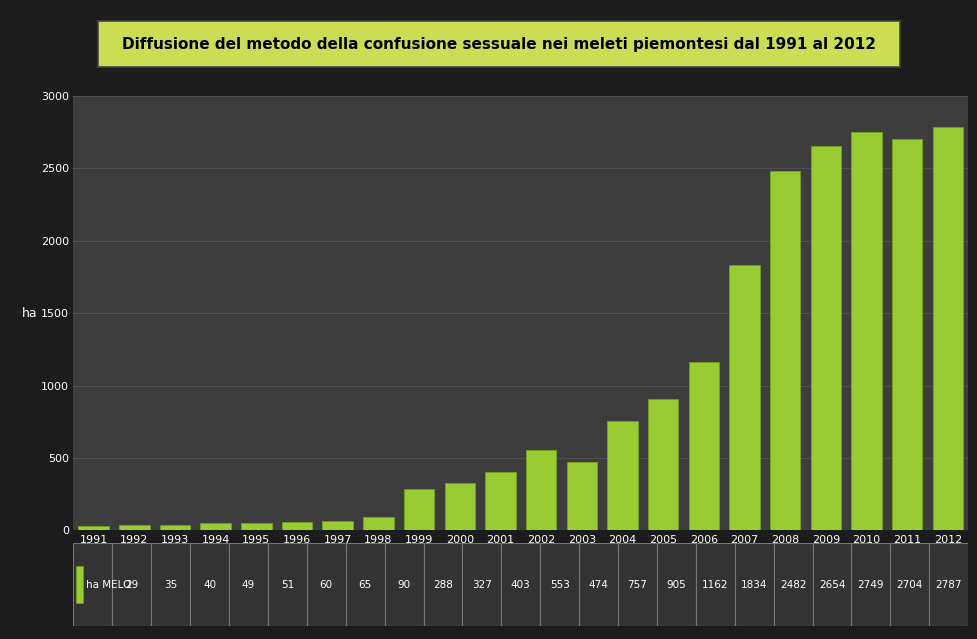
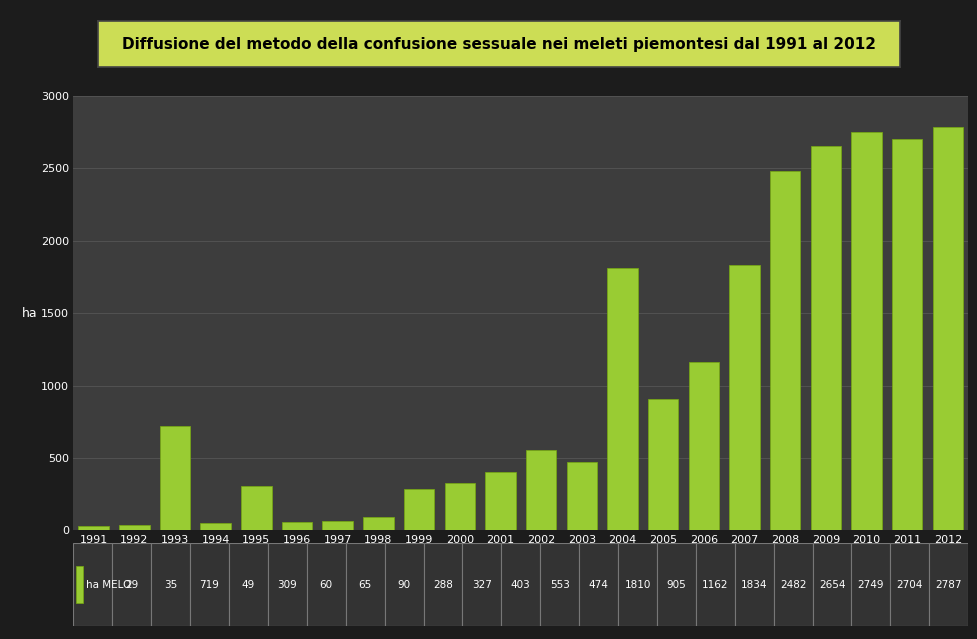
1993: 40 -> 719
1995: 51 -> 309
2004: 757 -> 1810
